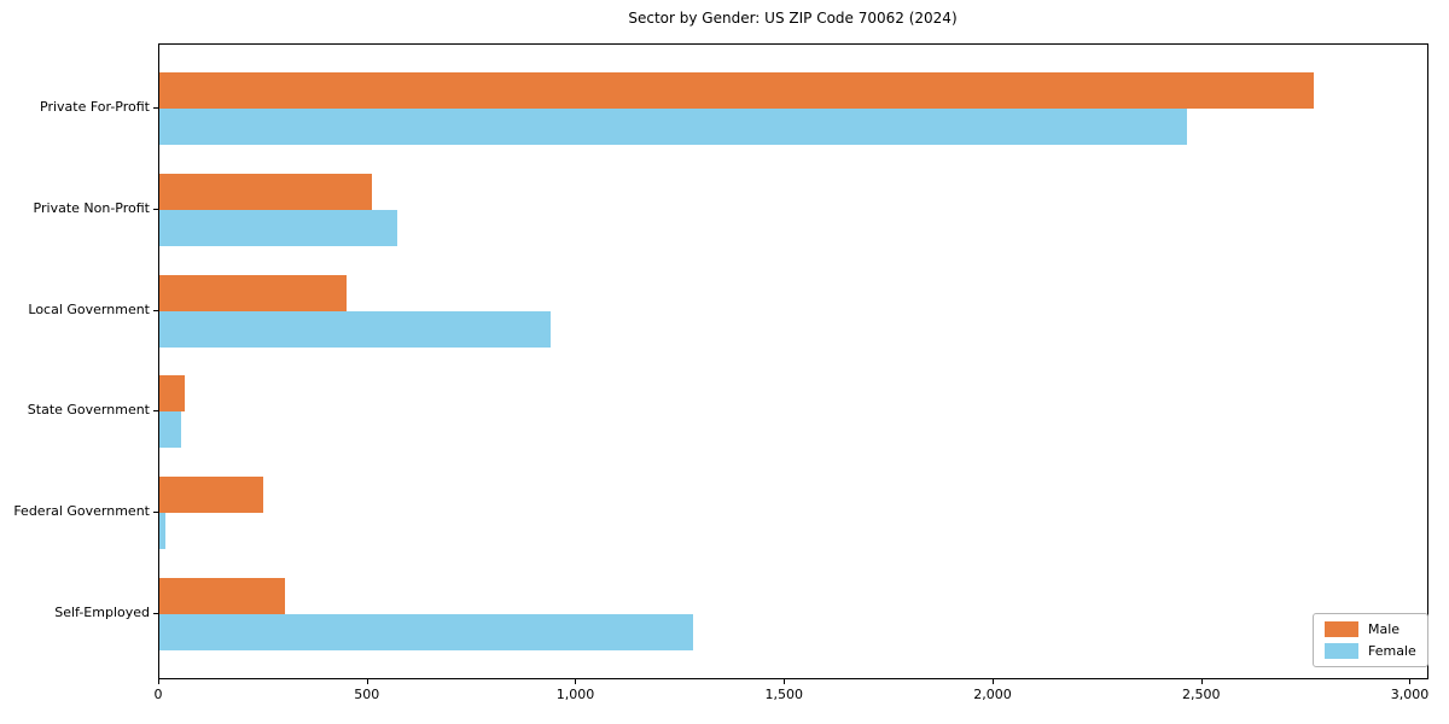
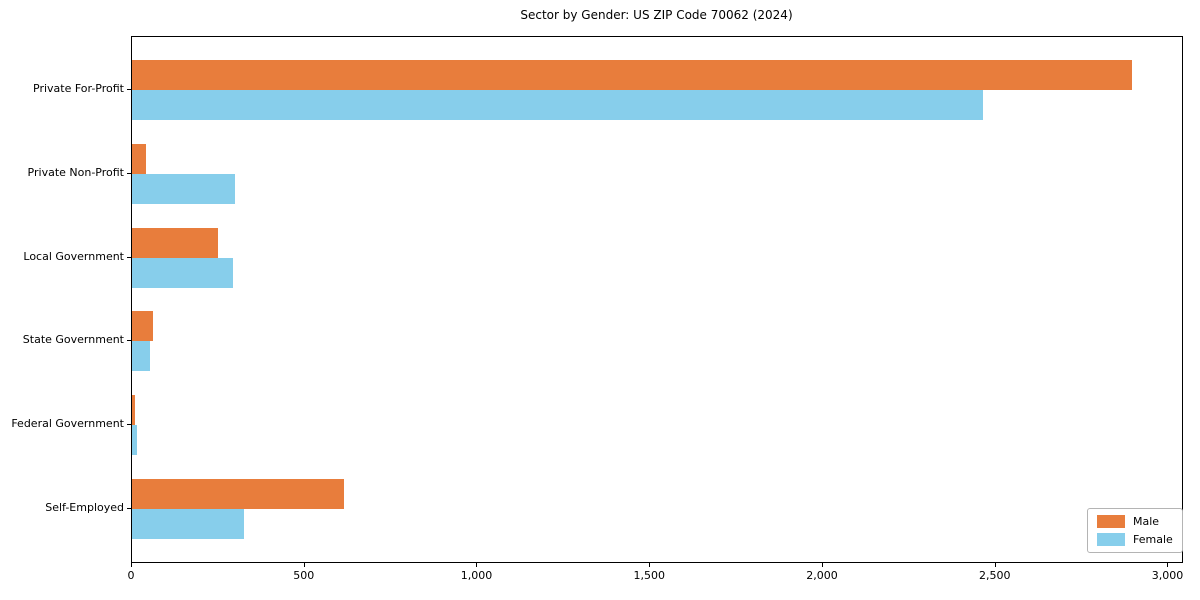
Male/Private For-Profit: 2770 -> 2900
Male/Private Non-Profit: 510 -> 40
Female/Private Non-Profit: 570 -> 300
Male/Local Government: 450 -> 250
Female/Local Government: 940 -> 290
Male/Federal Government: 250 -> 10
Male/Self-Employed: 300 -> 610
Female/Self-Employed: 1280 -> 320
